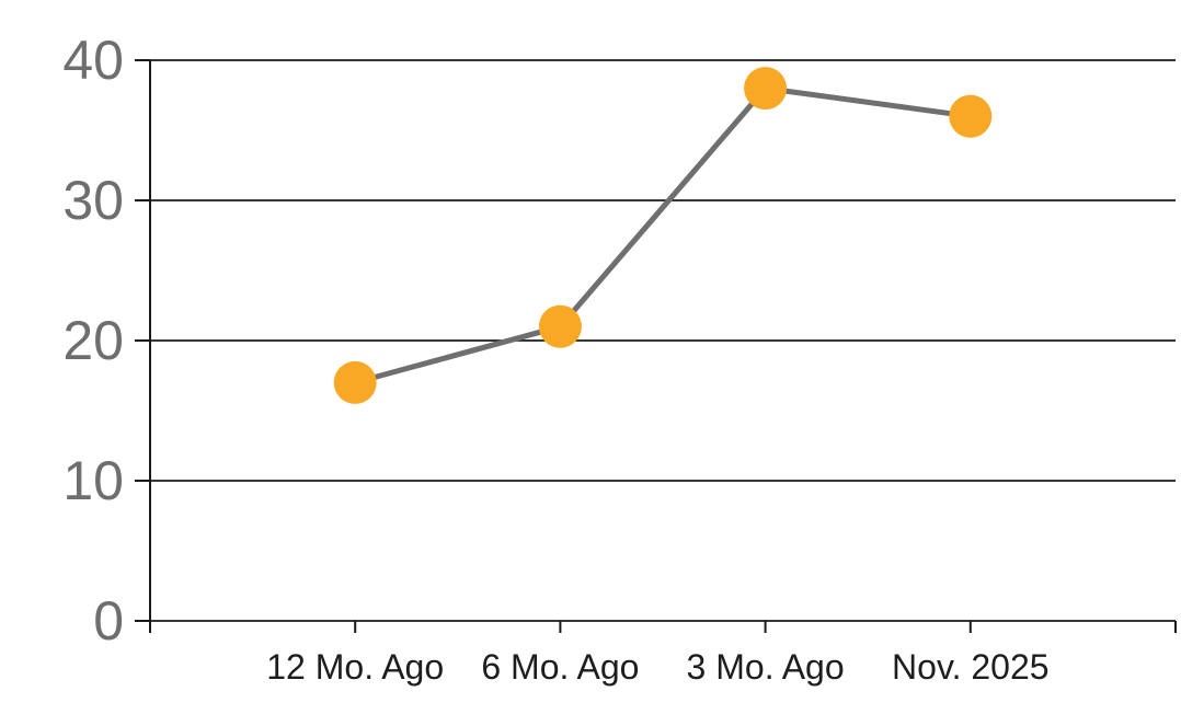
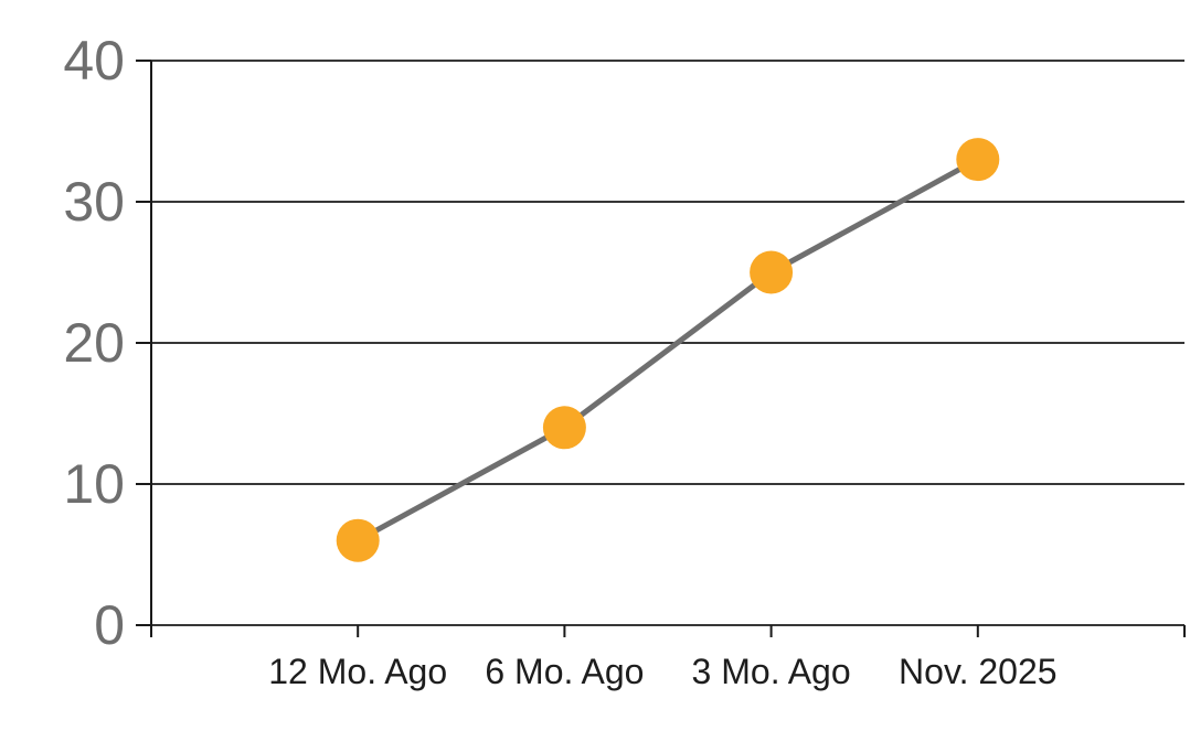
12 Mo. Ago: 17 -> 6
6 Mo. Ago: 21 -> 14
3 Mo. Ago: 38 -> 25
Nov. 2025: 36 -> 33
